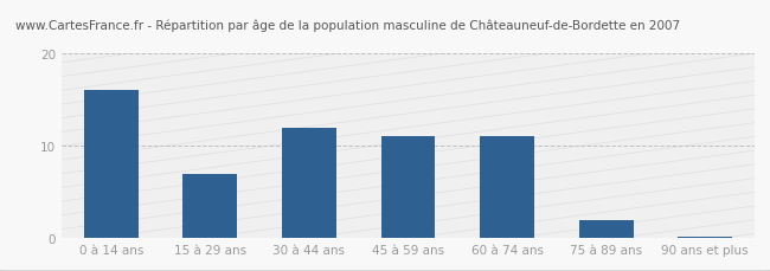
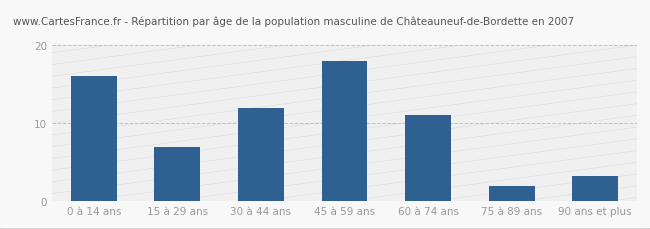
45 à 59 ans: 11.0 -> 18.0
90 ans et plus: 0.2 -> 3.2
